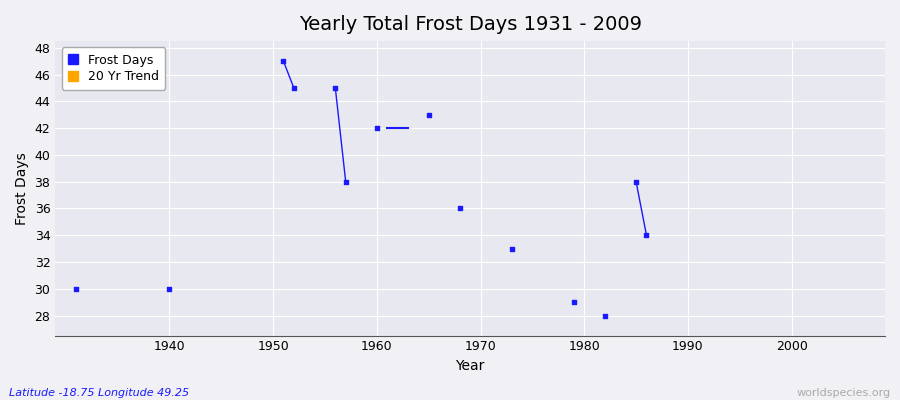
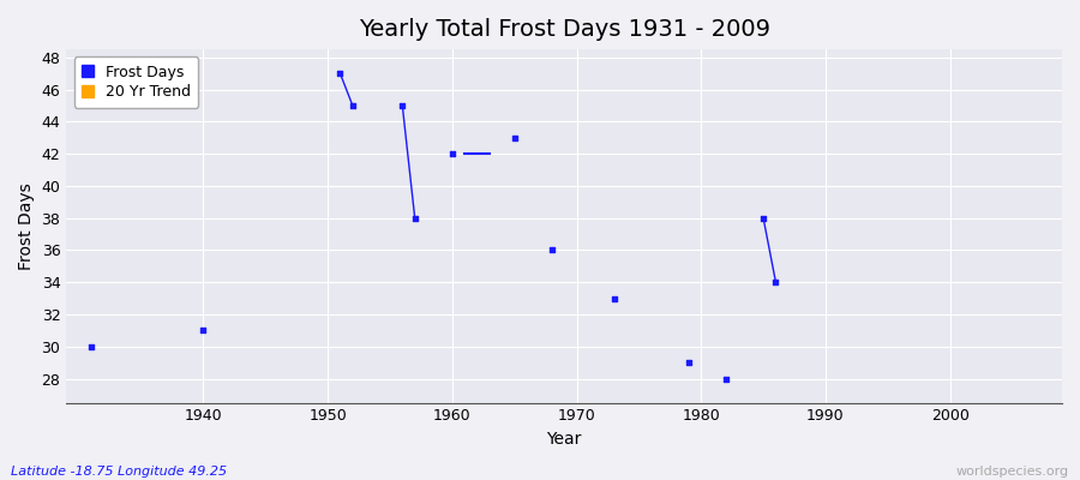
1940: 30 -> 31
